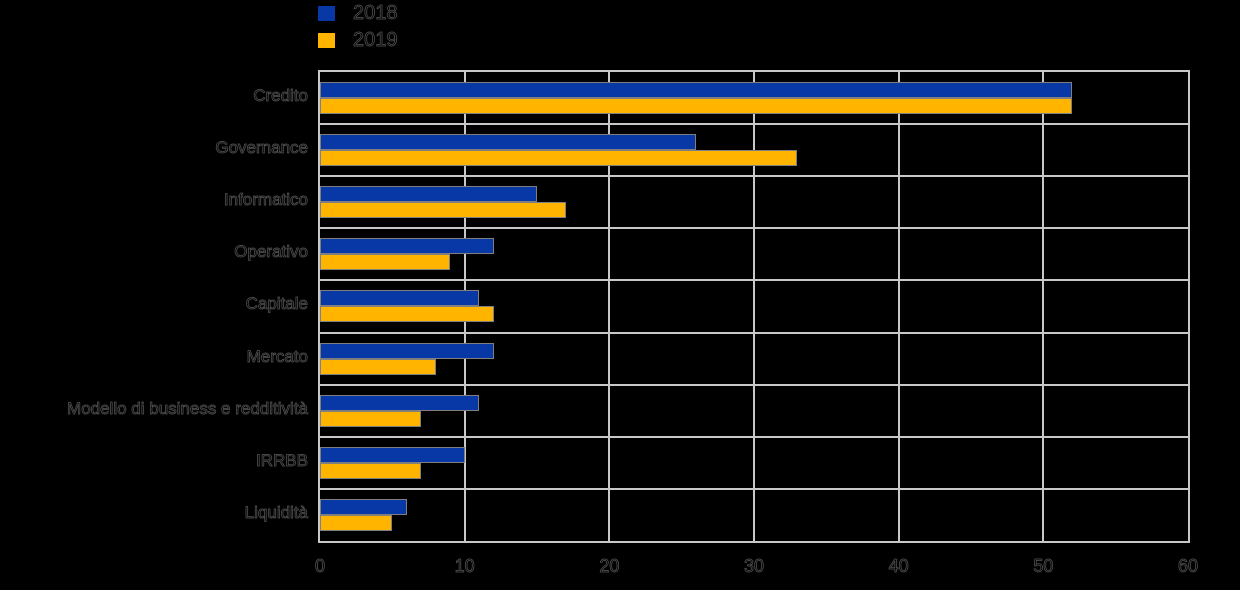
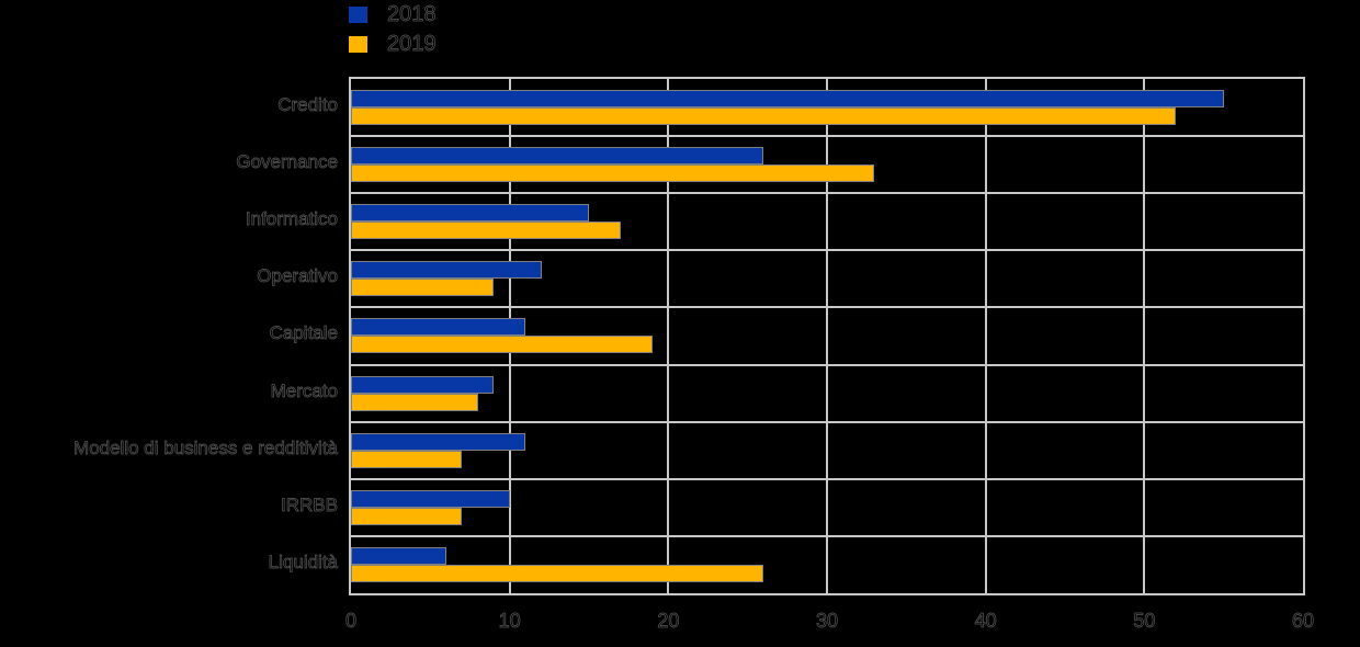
2018/Credito: 52 -> 55
2019/Capitale: 12 -> 19
2018/Mercato: 12 -> 9
2019/Liquidità: 5 -> 26
